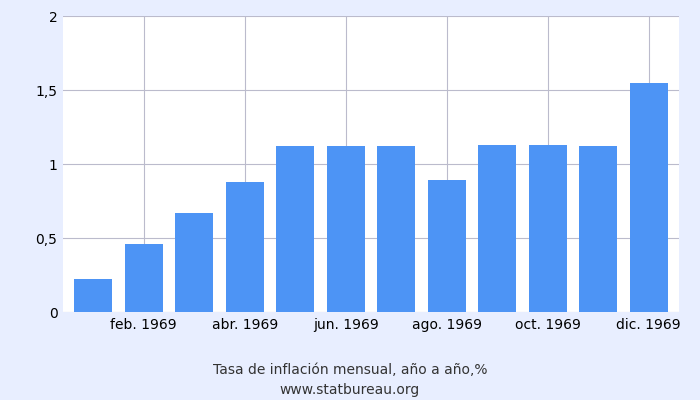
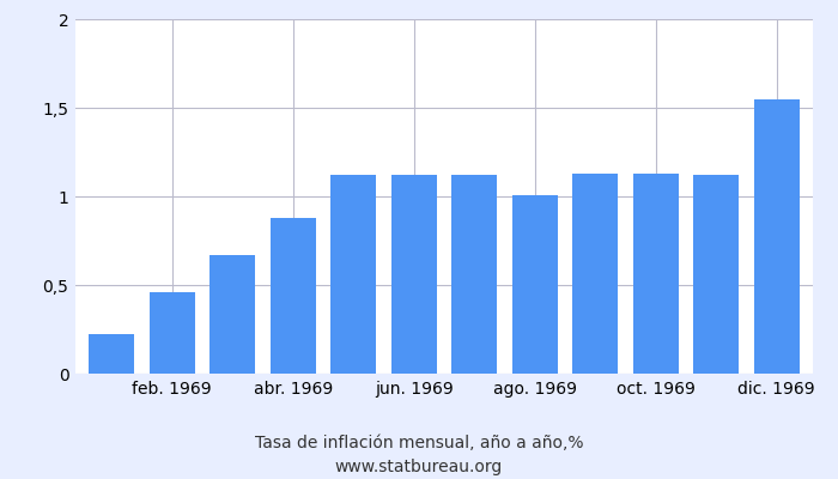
ago. 1969: 0,89 -> 1,01
